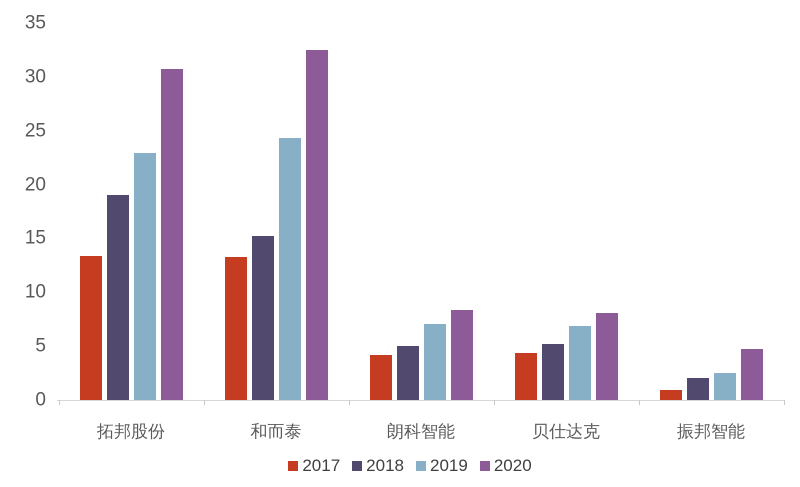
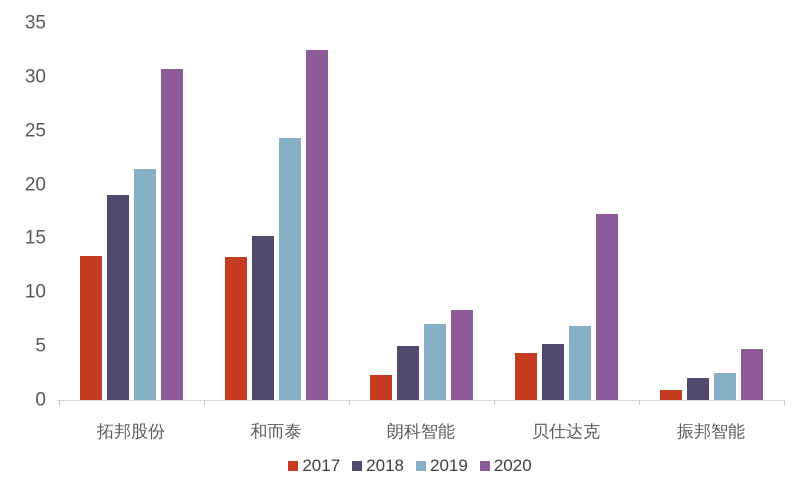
2019/拓邦股份: 22.9 -> 21.4
2017/朗科智能: 4.2 -> 2.3
2020/贝仕达克: 8.1 -> 17.3
